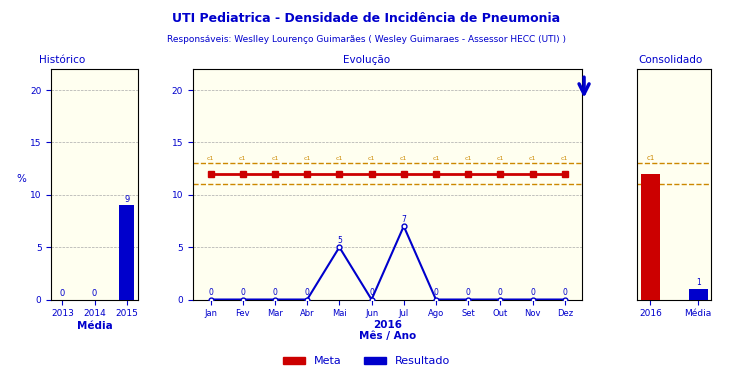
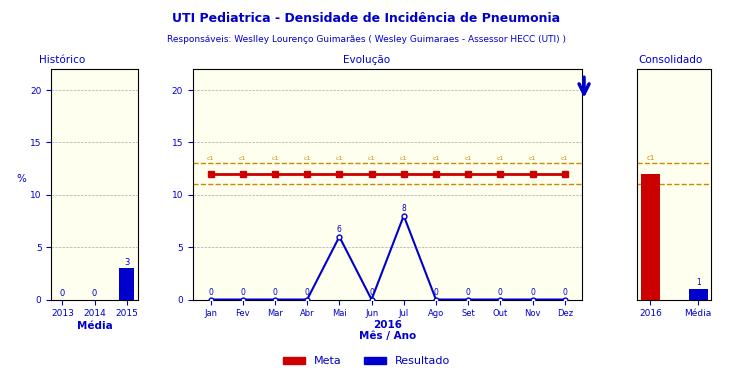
2015: 9 -> 3
Resultado/Mai: 5 -> 6
Resultado/Jul: 7 -> 8
